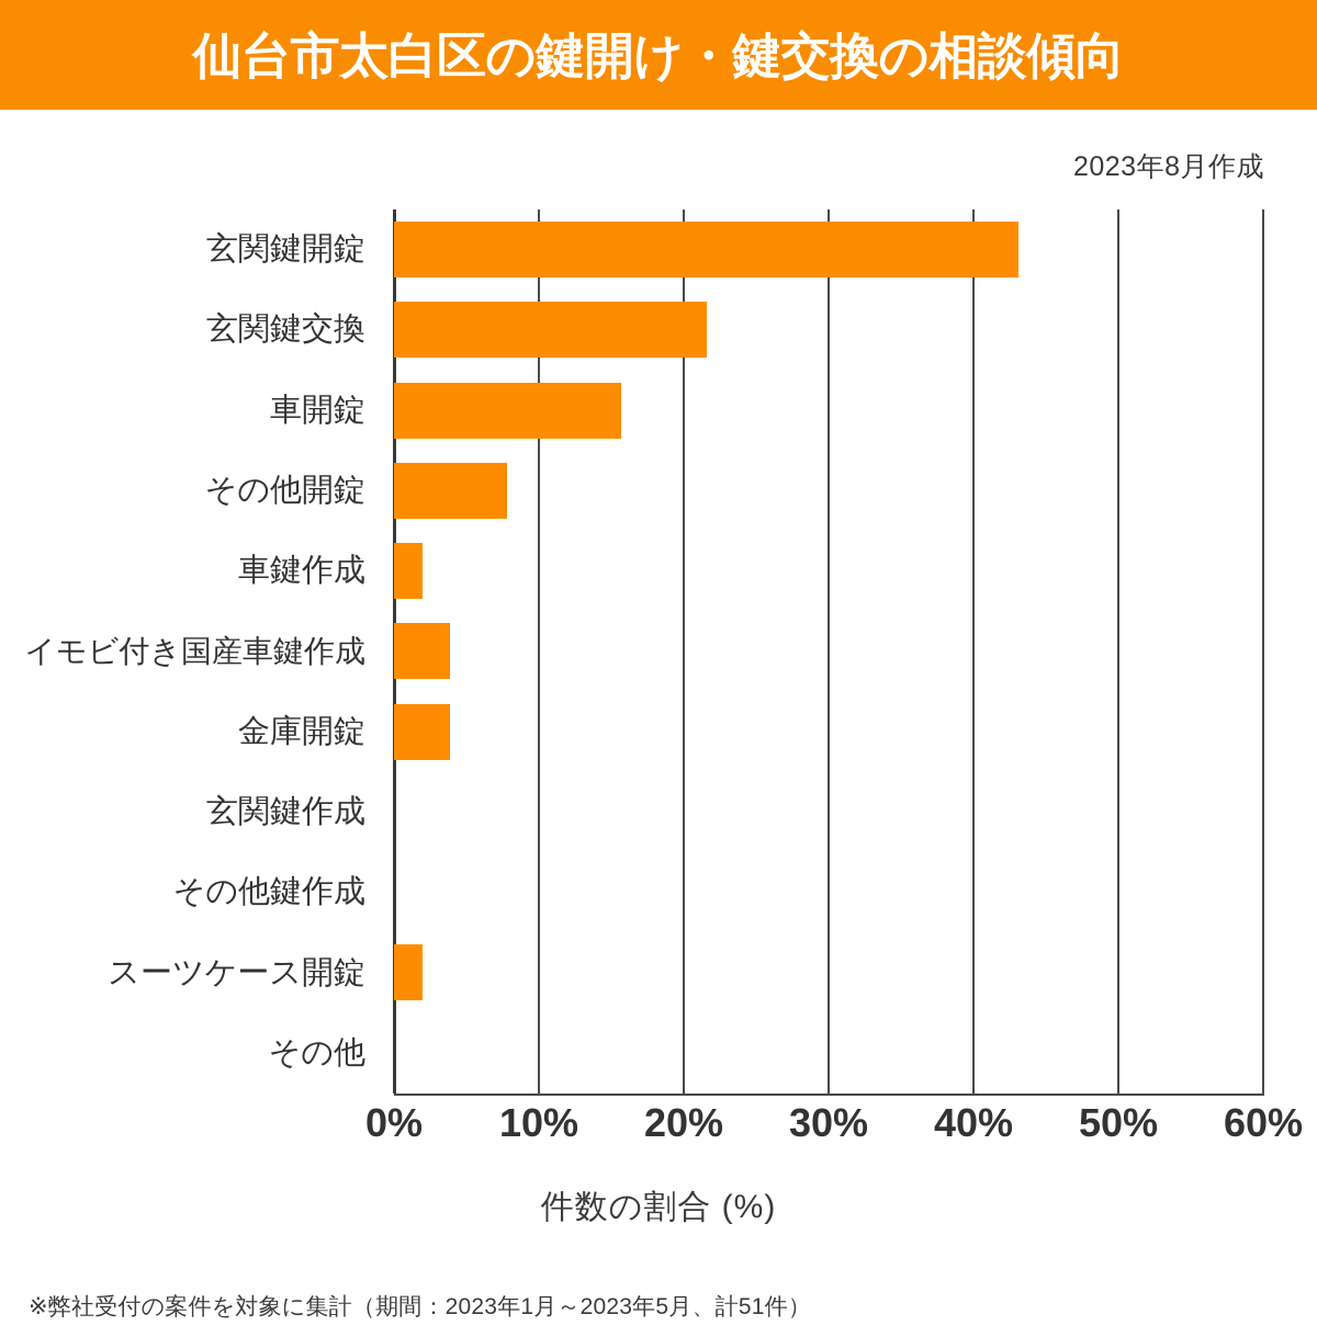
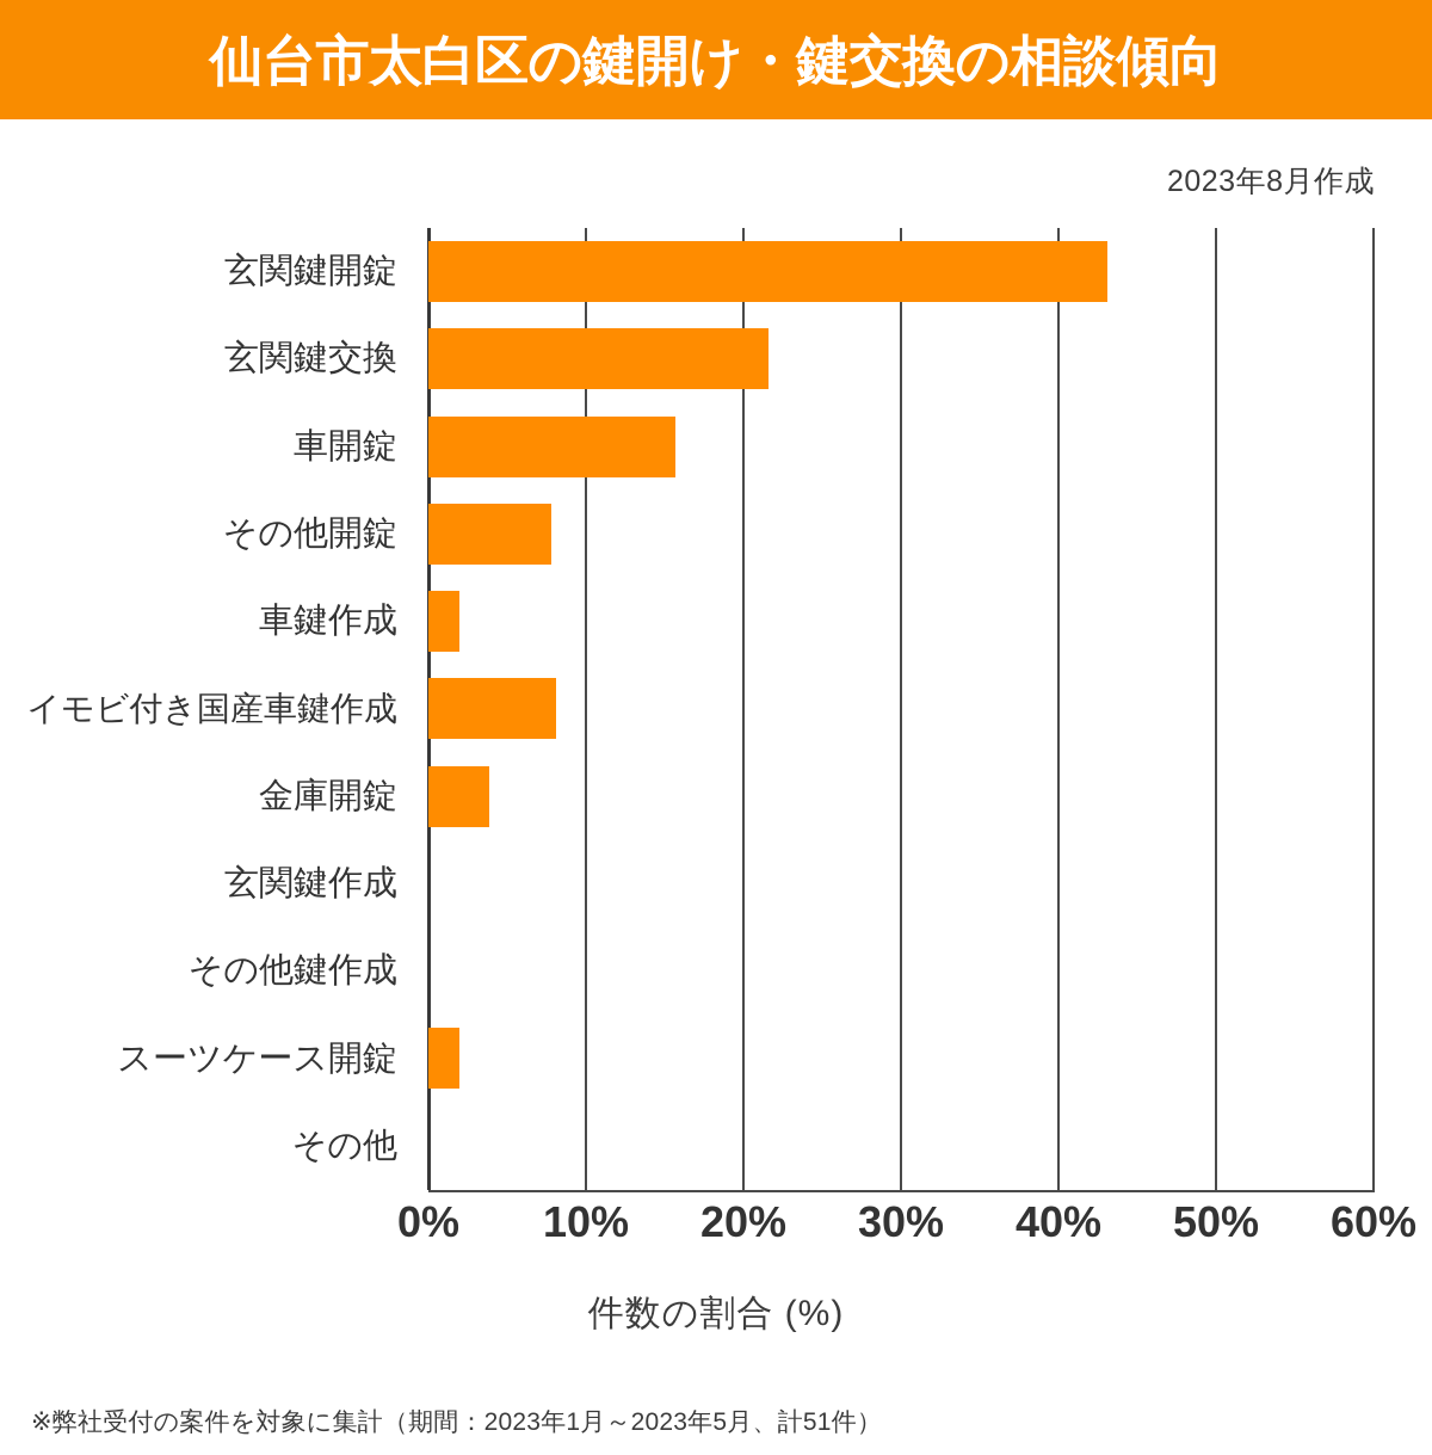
イモビ付き国産車鍵作成: 3.9% -> 8.1%
